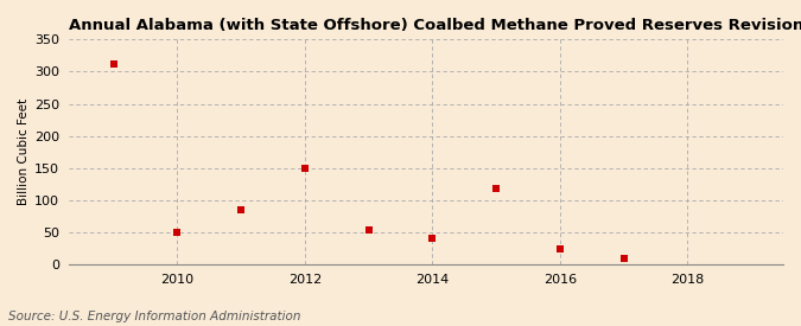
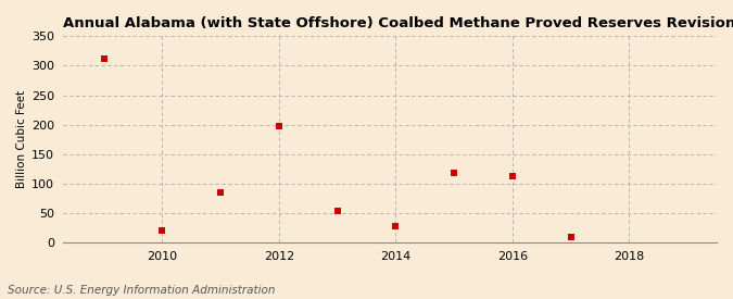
2010: 50 -> 20
2012: 150 -> 198
2014: 40 -> 28
2016: 25 -> 112
